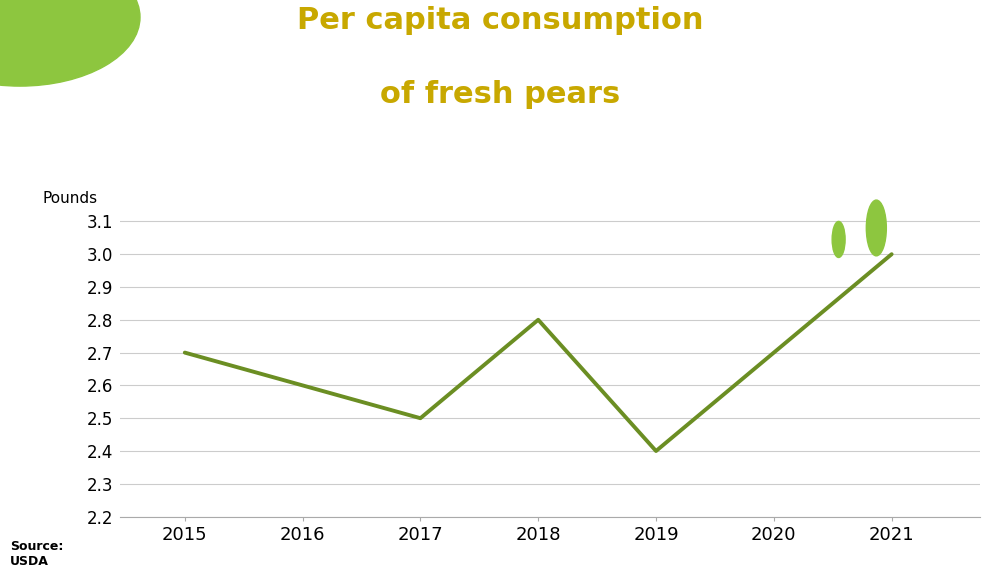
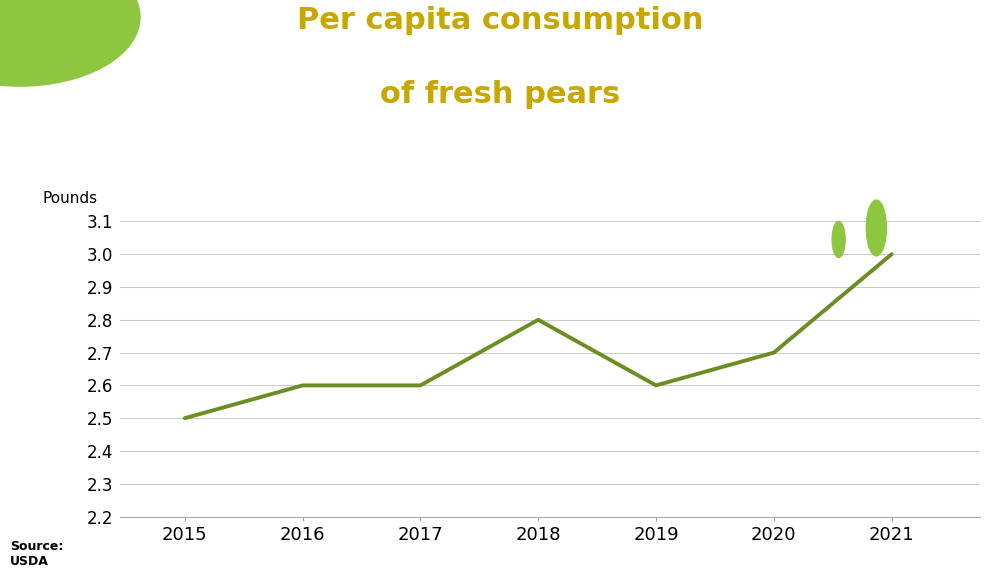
2015: 2.7 -> 2.5
2017: 2.5 -> 2.6
2019: 2.4 -> 2.6
